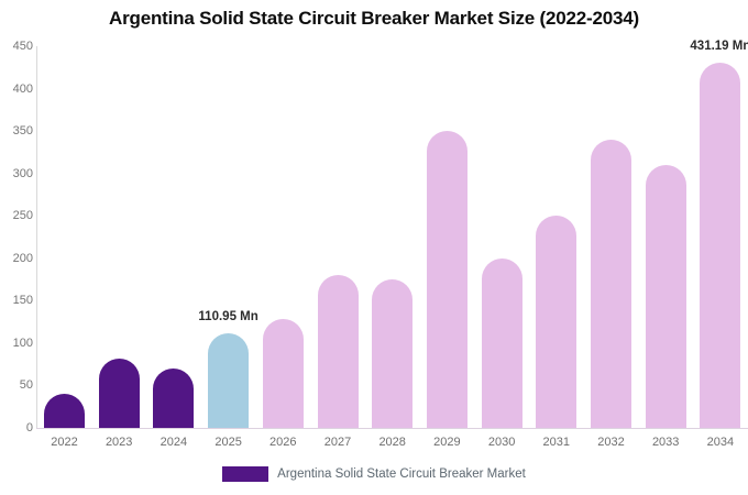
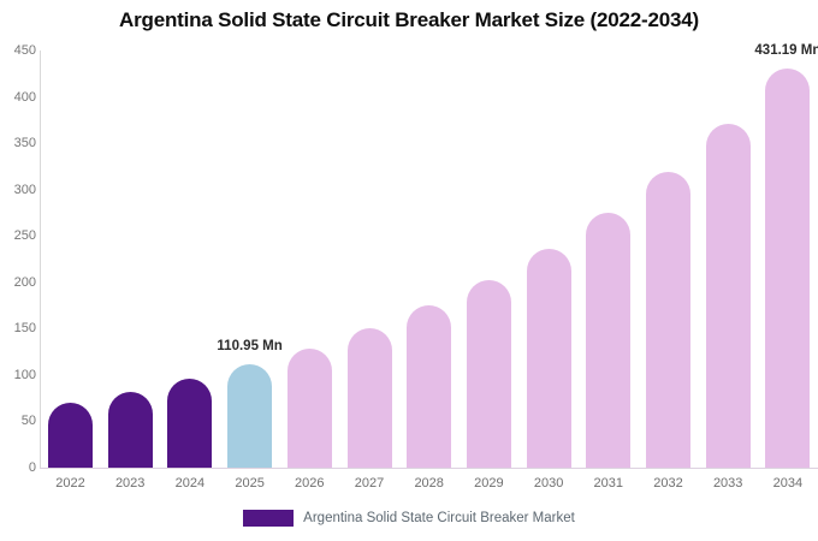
2022: 40 -> 70
2024: 70 -> 100
2027: 180 -> 150
2029: 350 -> 200
2030: 200 -> 240
2031: 250 -> 270
2032: 340 -> 320
2033: 310 -> 370
